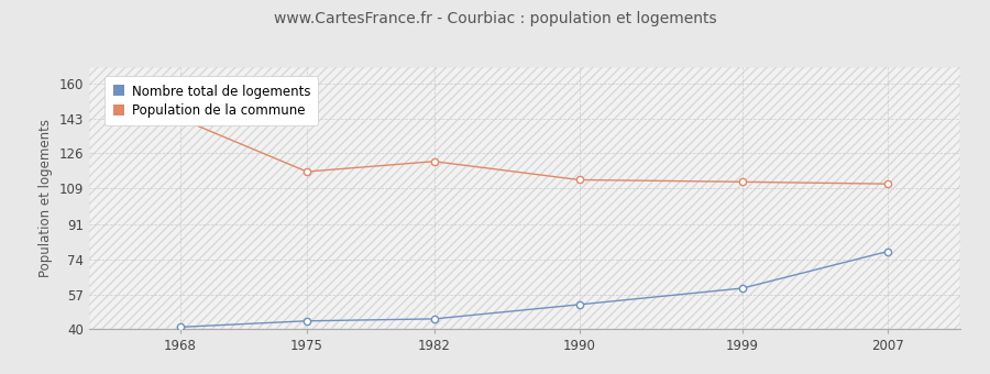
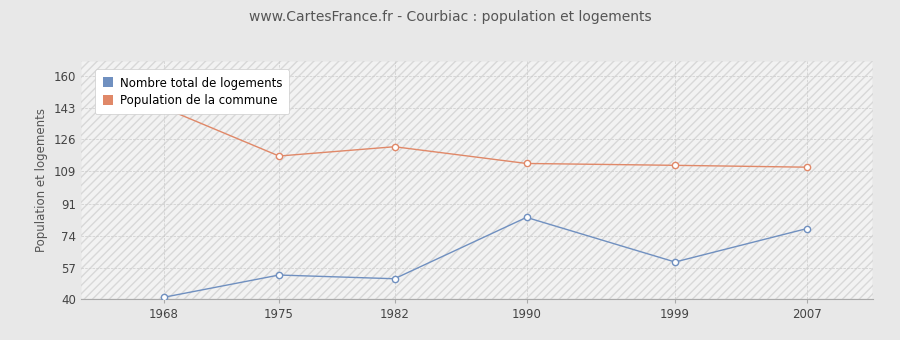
Nombre total de logements/1975: 44 -> 53
Nombre total de logements/1982: 45 -> 51
Nombre total de logements/1990: 52 -> 84
